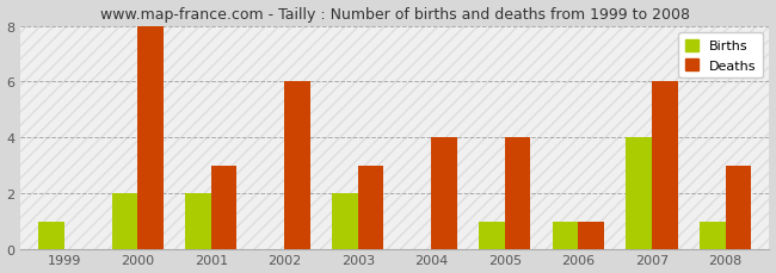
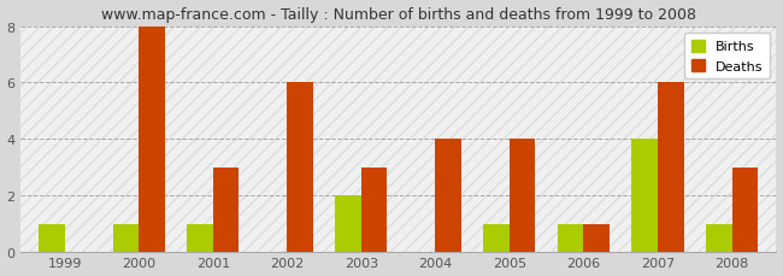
Births/2000: 2 -> 1
Births/2001: 2 -> 1
